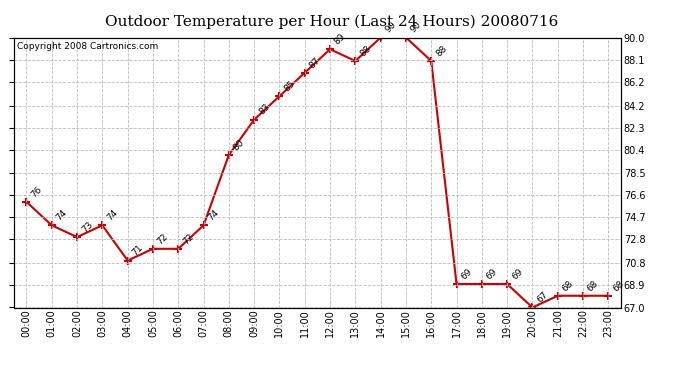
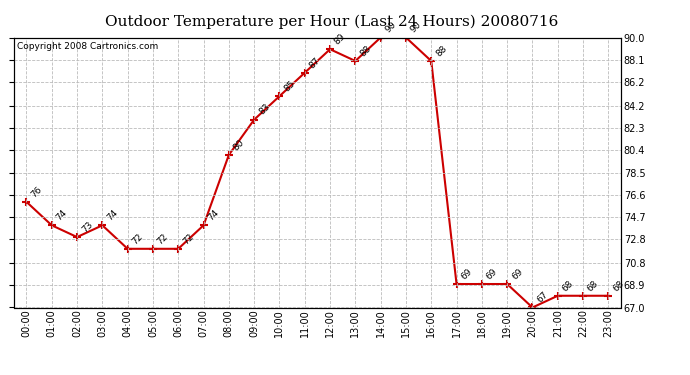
04:00: 71 -> 72
